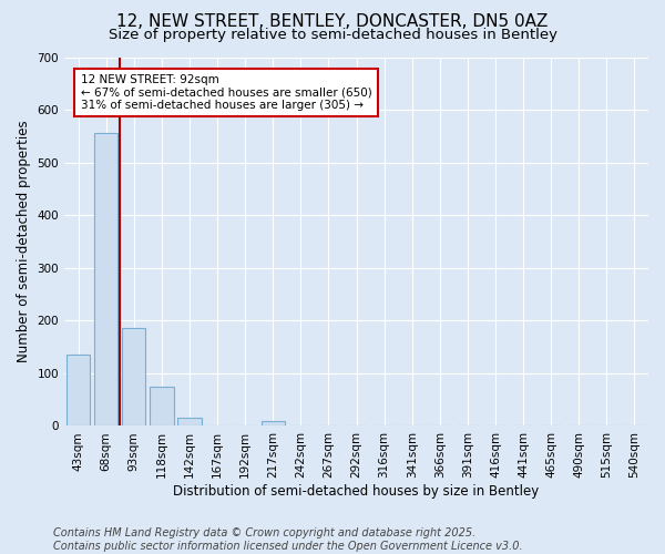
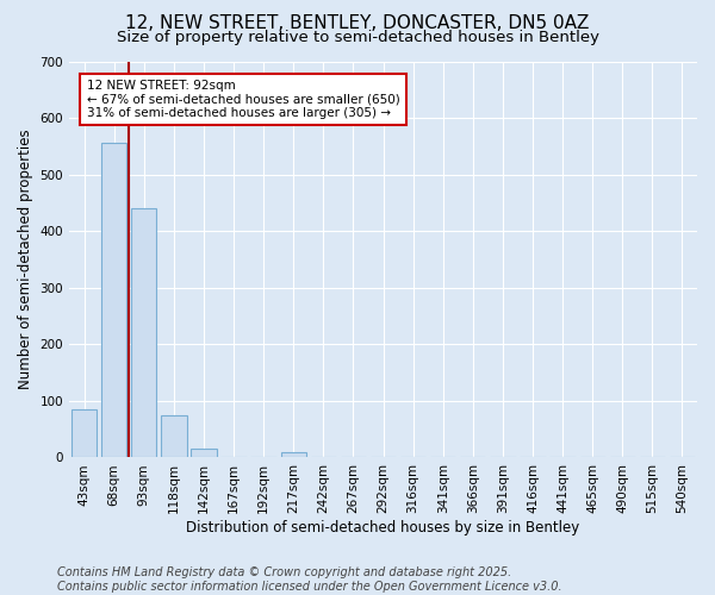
43sqm: 135 -> 85
93sqm: 185 -> 440
